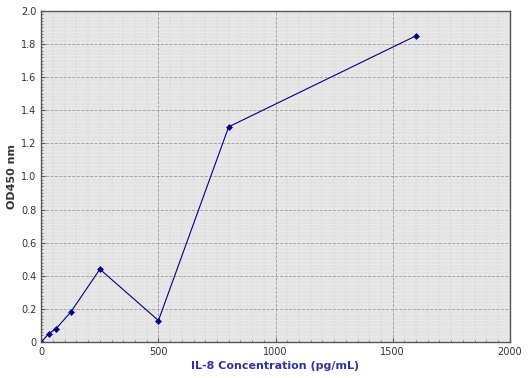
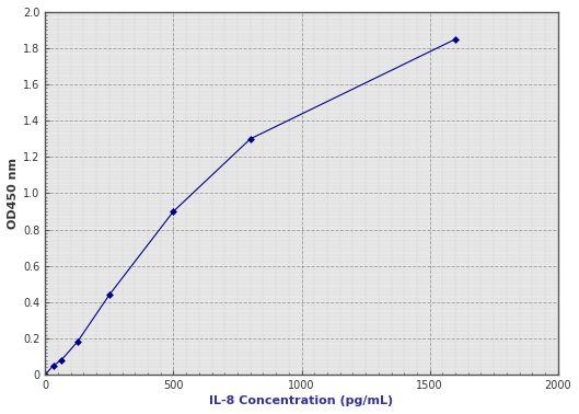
500: 0.13 -> 0.90
